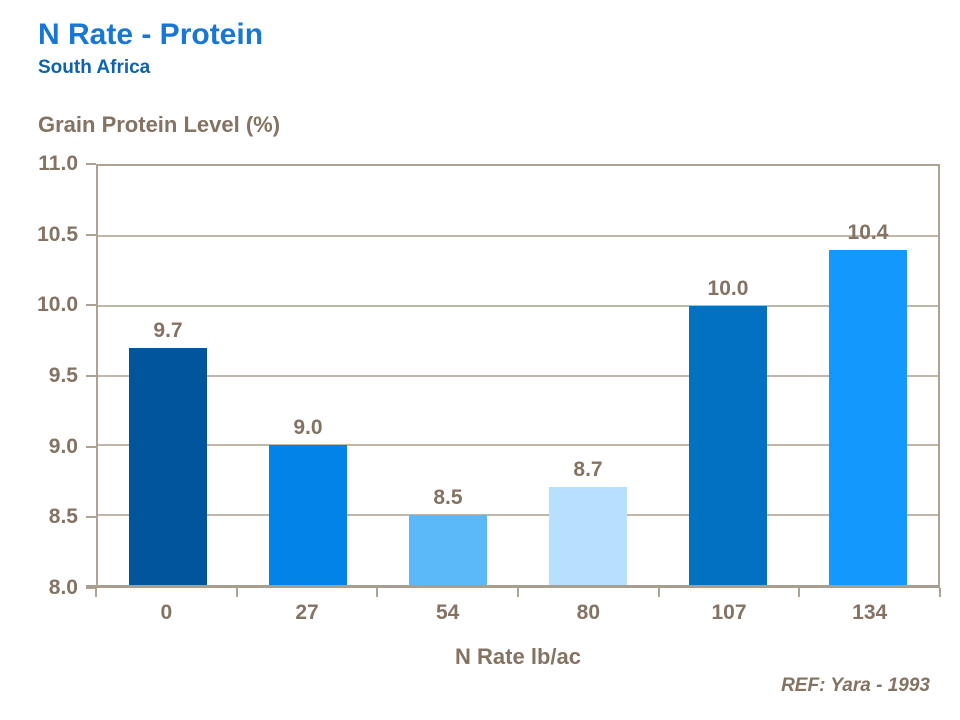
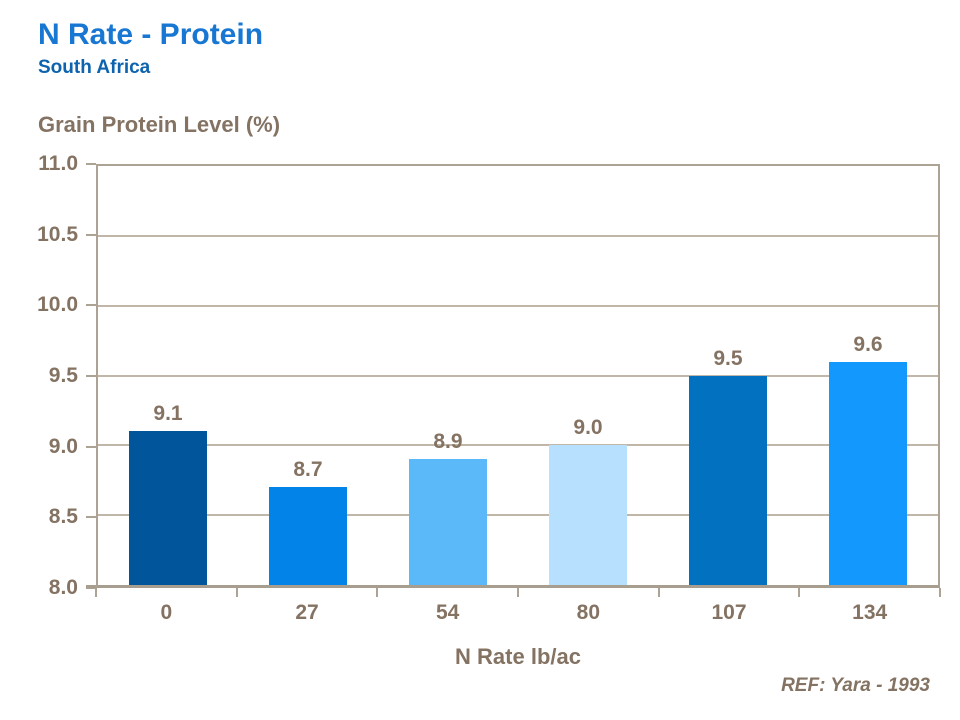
0: 9.7 -> 9.1
27: 9.0 -> 8.7
54: 8.5 -> 8.9
80: 8.7 -> 9.0
107: 10.0 -> 9.5
134: 10.4 -> 9.6
